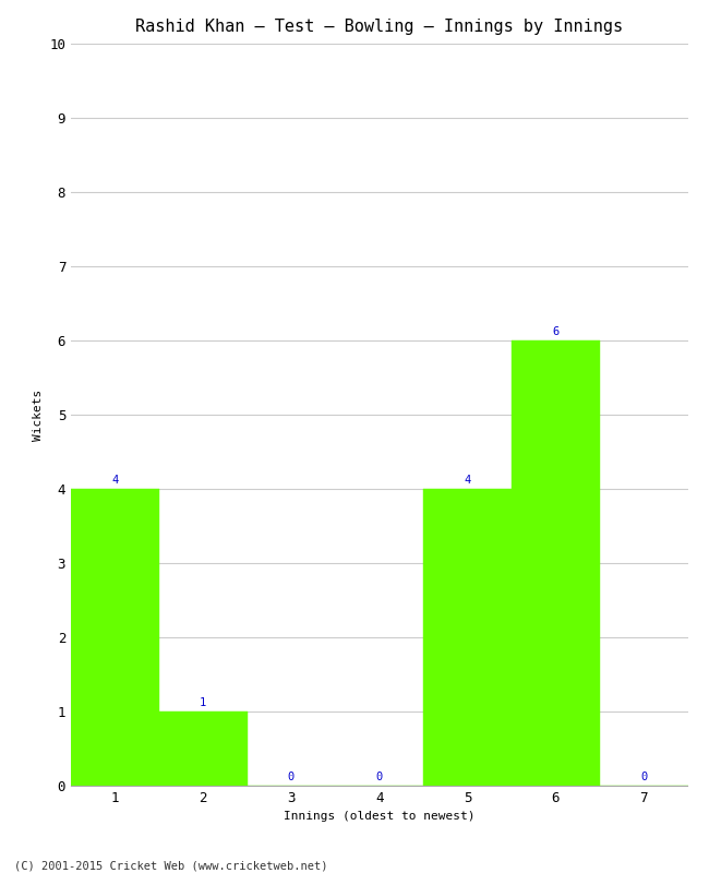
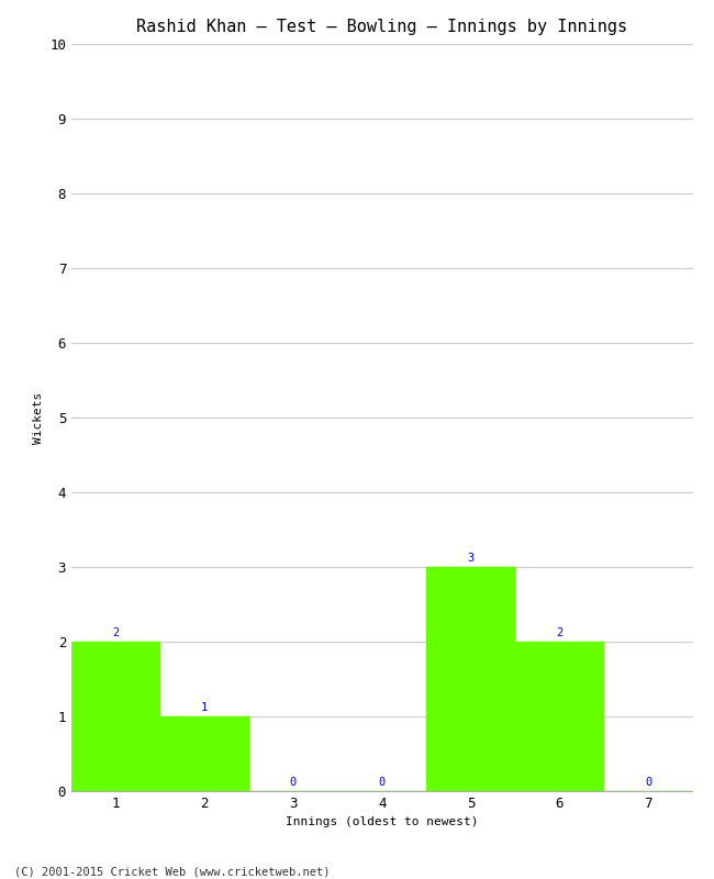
1: 4 -> 2
5: 4 -> 3
6: 6 -> 2
